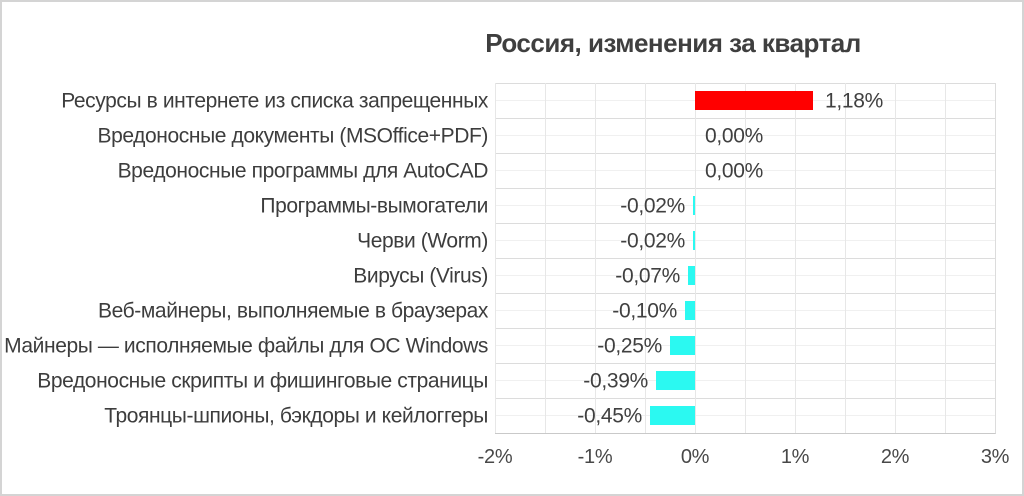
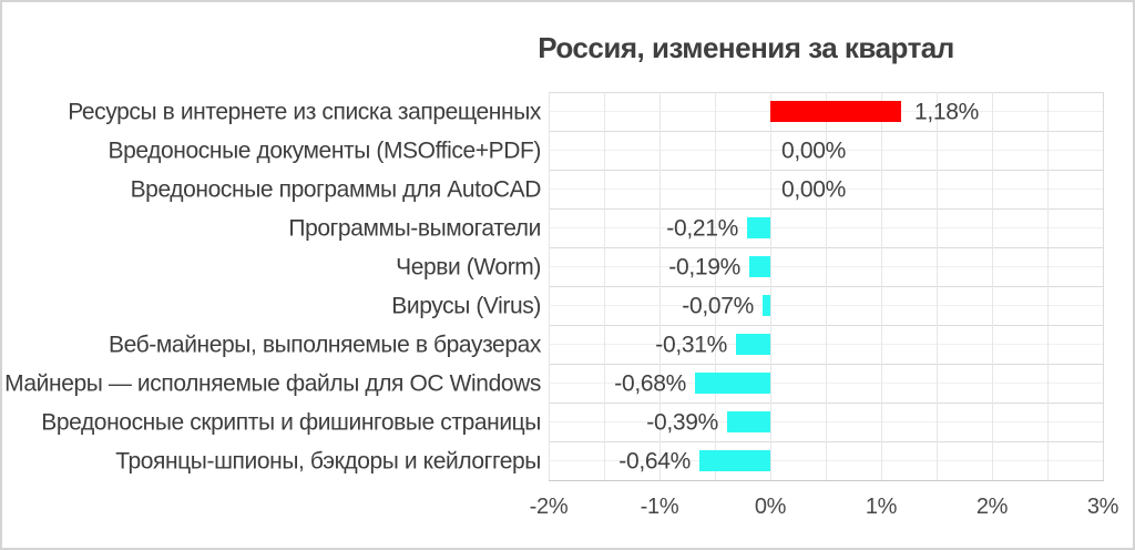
Программы-вымогатели: -0,02% -> -0,21%
Черви (Worm): -0,02% -> -0,19%
Веб-майнеры, выполняемые в браузерах: -0,10% -> -0,31%
Майнеры — исполняемые файлы для ОС Windows: -0,25% -> -0,68%
Троянцы-шпионы, бэкдоры и кейлоггеры: -0,45% -> -0,64%
